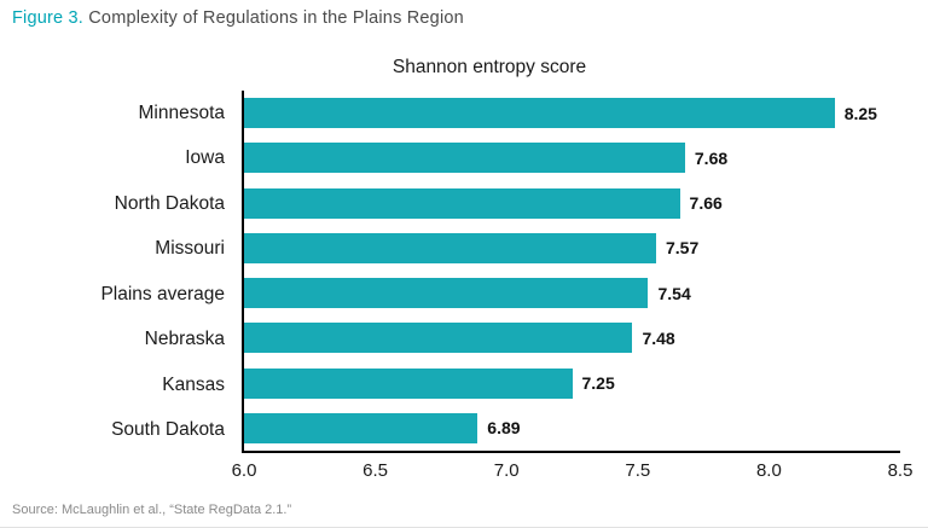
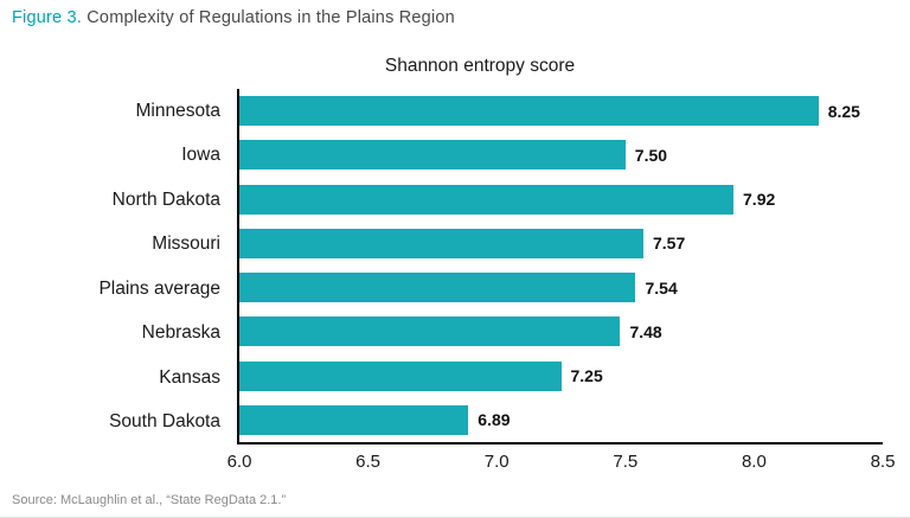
Iowa: 7.68 -> 7.50
North Dakota: 7.66 -> 7.92
